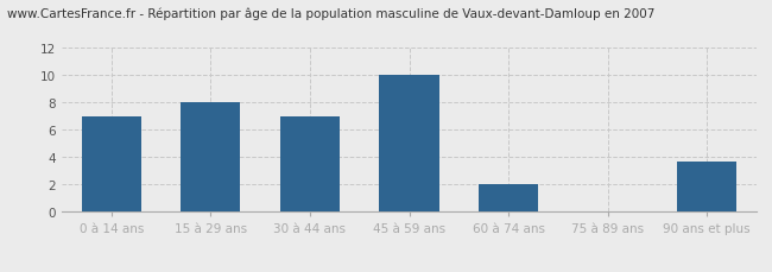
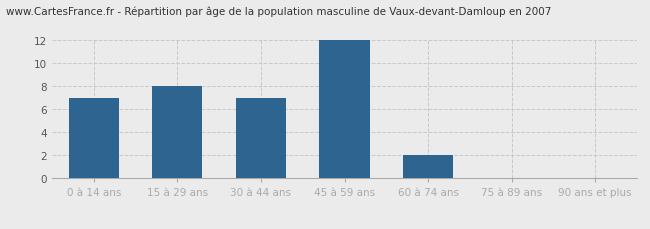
45 à 59 ans: 10.0 -> 12.0
90 ans et plus: 3.7 -> 0.1
